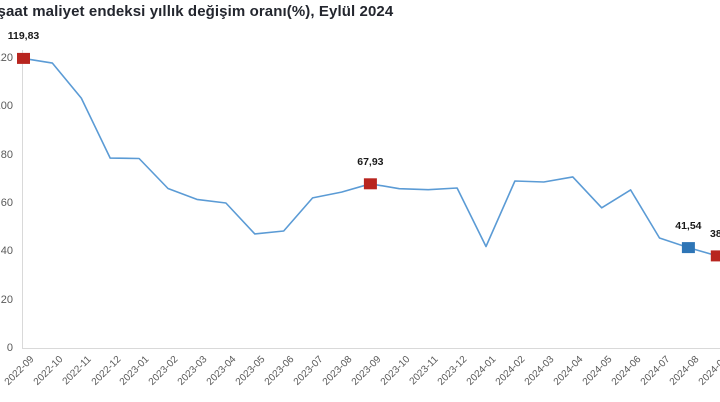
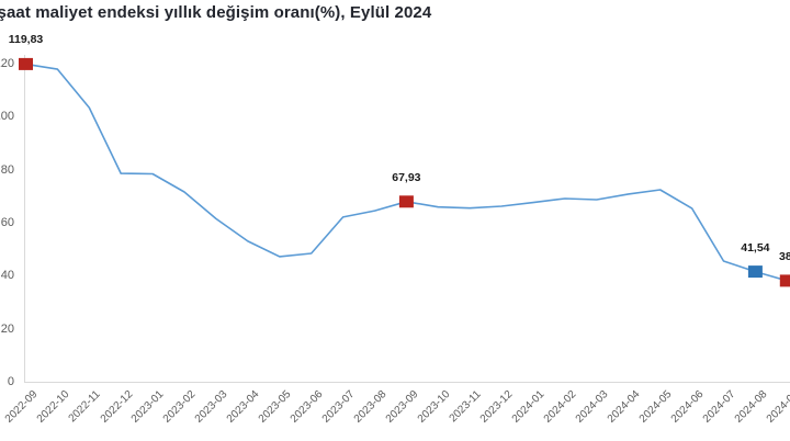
2023-02: 66 -> 72
2023-04: 60 -> 53
2024-01: 42 -> 68
2024-05: 58 -> 72
